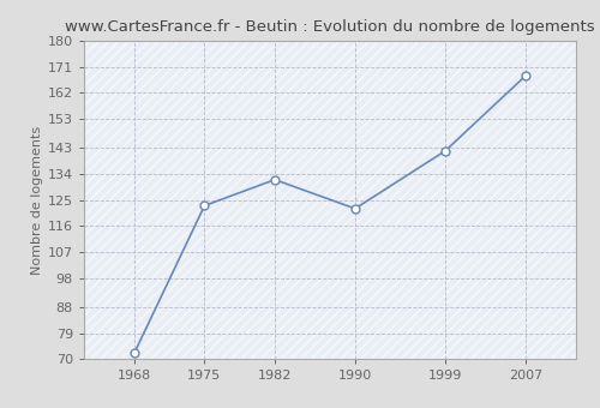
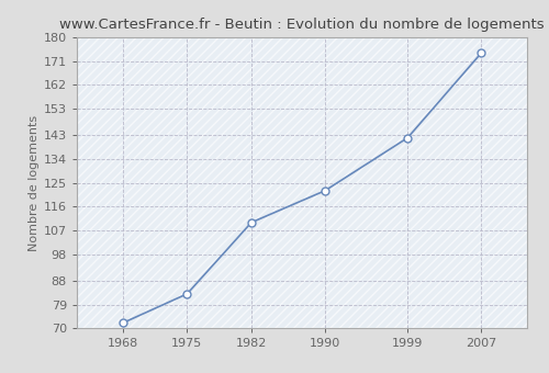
1975: 123 -> 83
1982: 132 -> 110
2007: 168 -> 174
